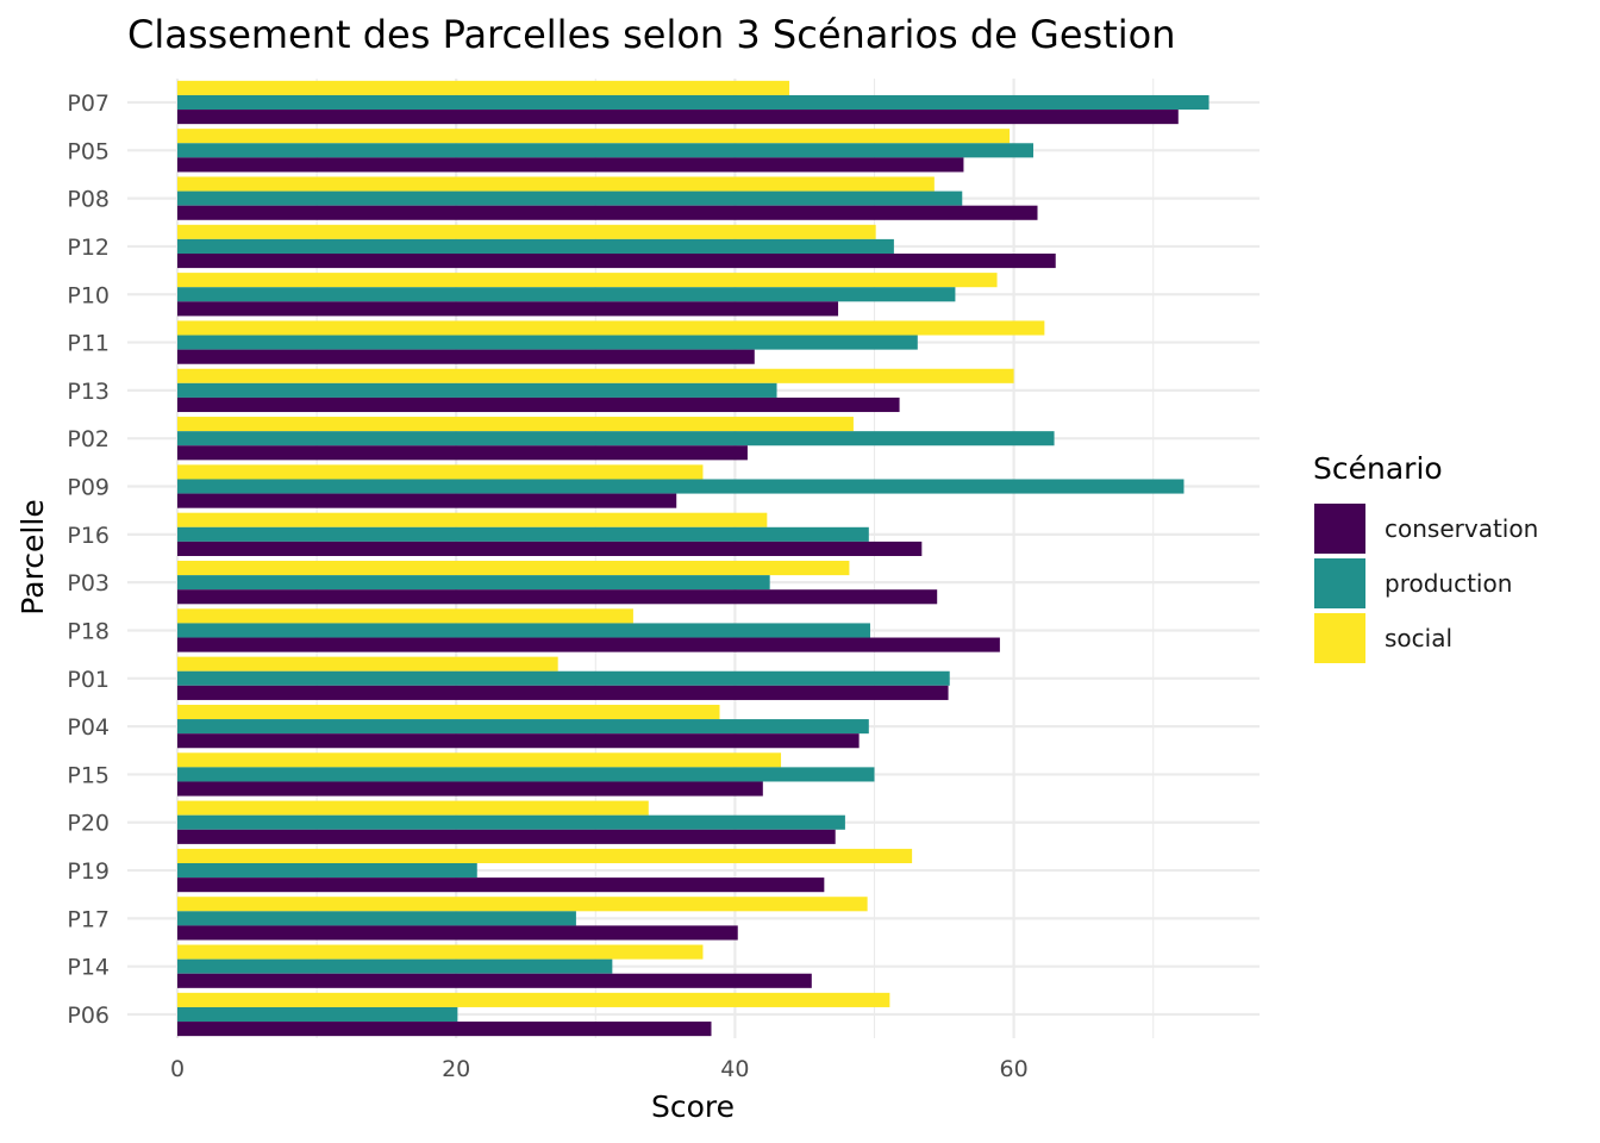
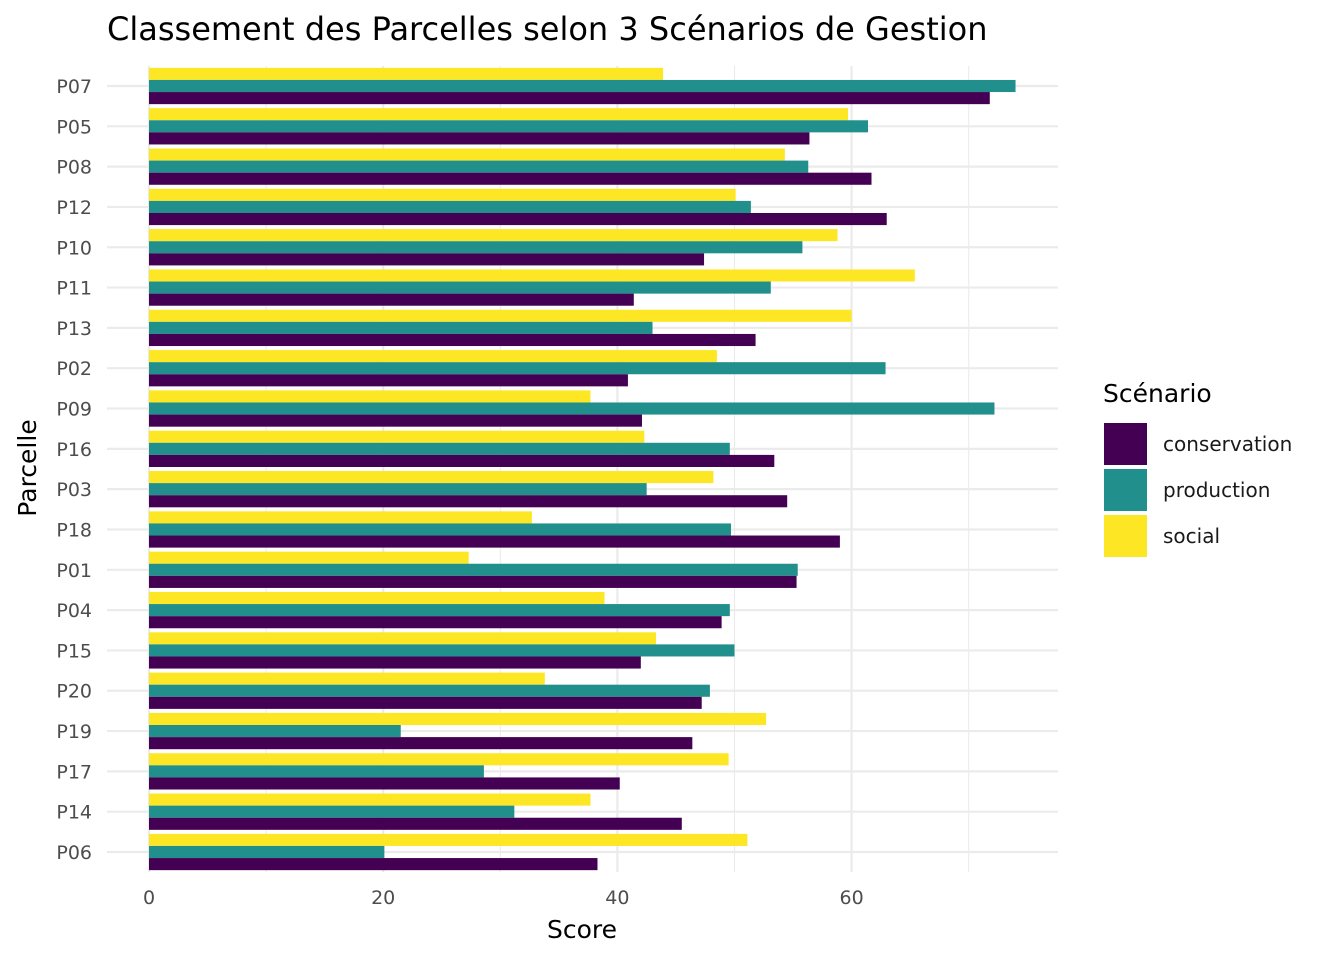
social/P11: 62.2 -> 65.4
conservation/P09: 35.8 -> 42.1
